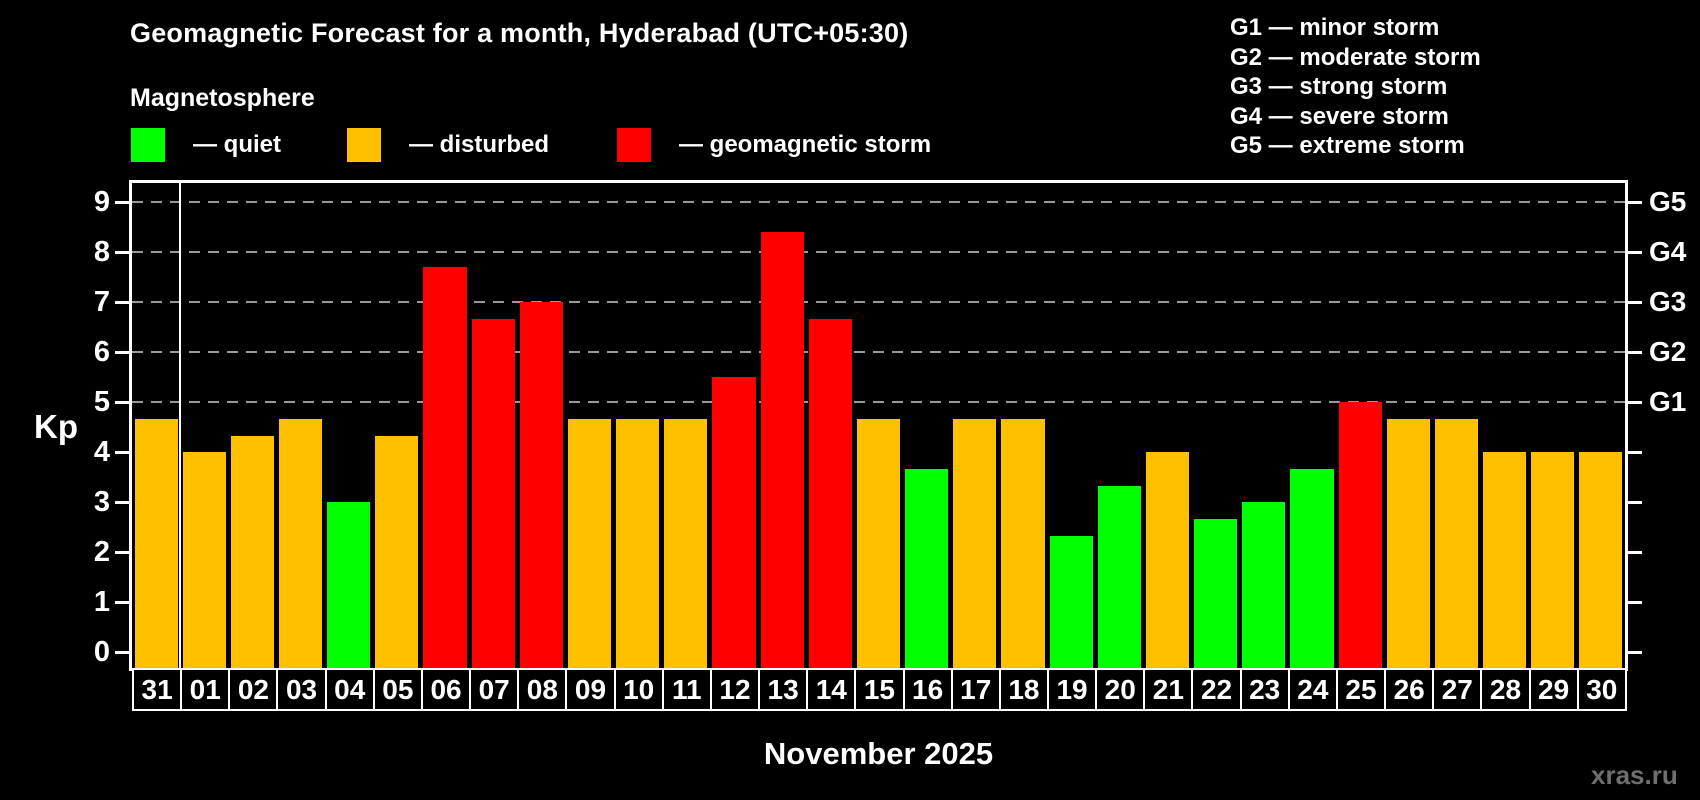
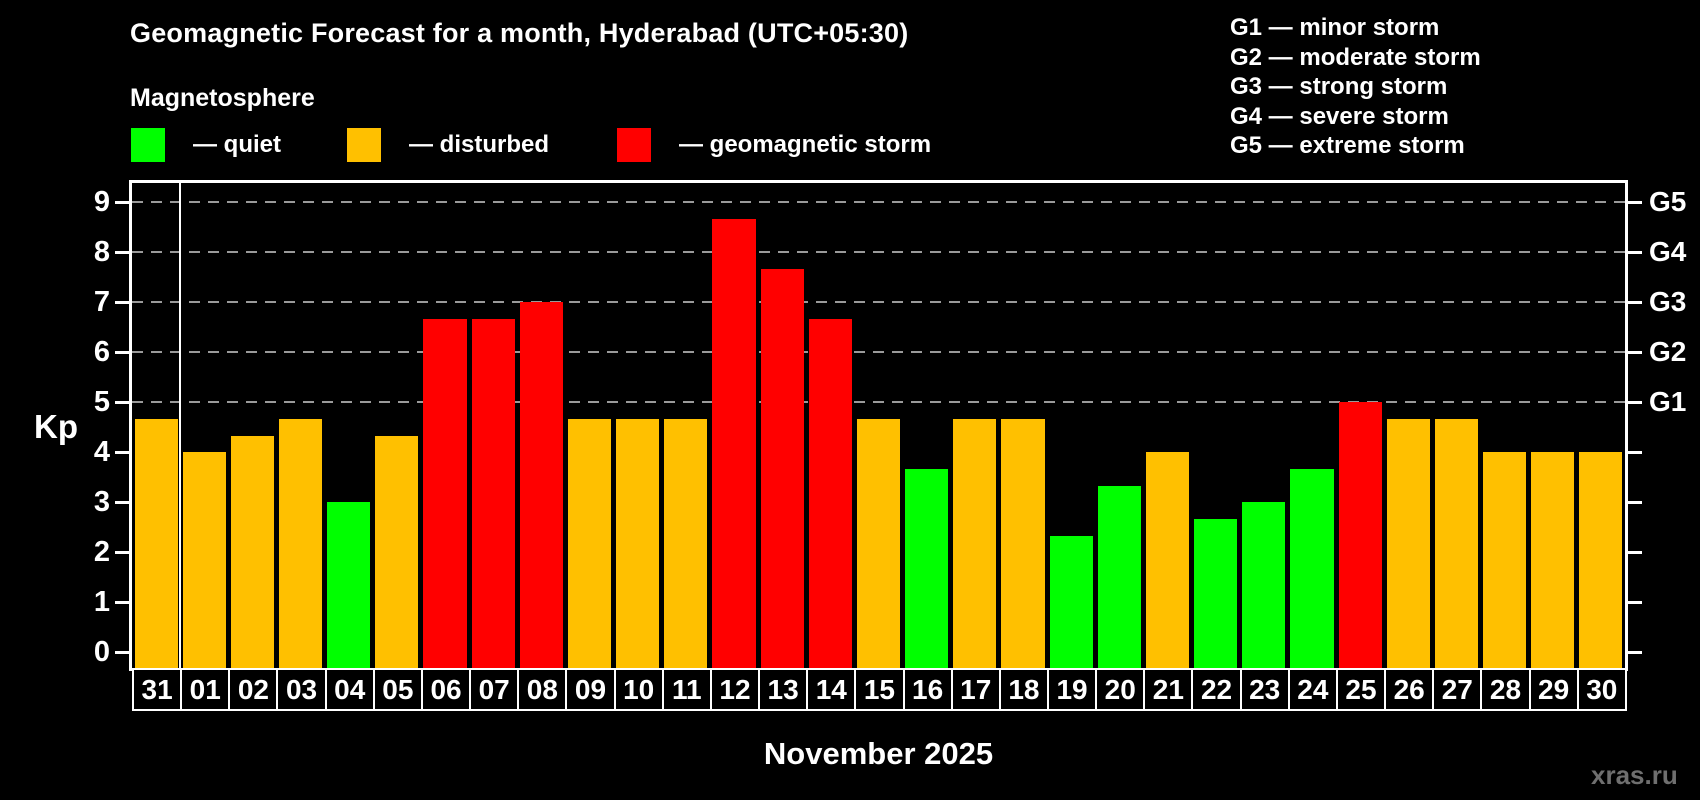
06: 7.7 -> 6.7
12: 5.5 -> 8.7
13: 8.4 -> 7.7
